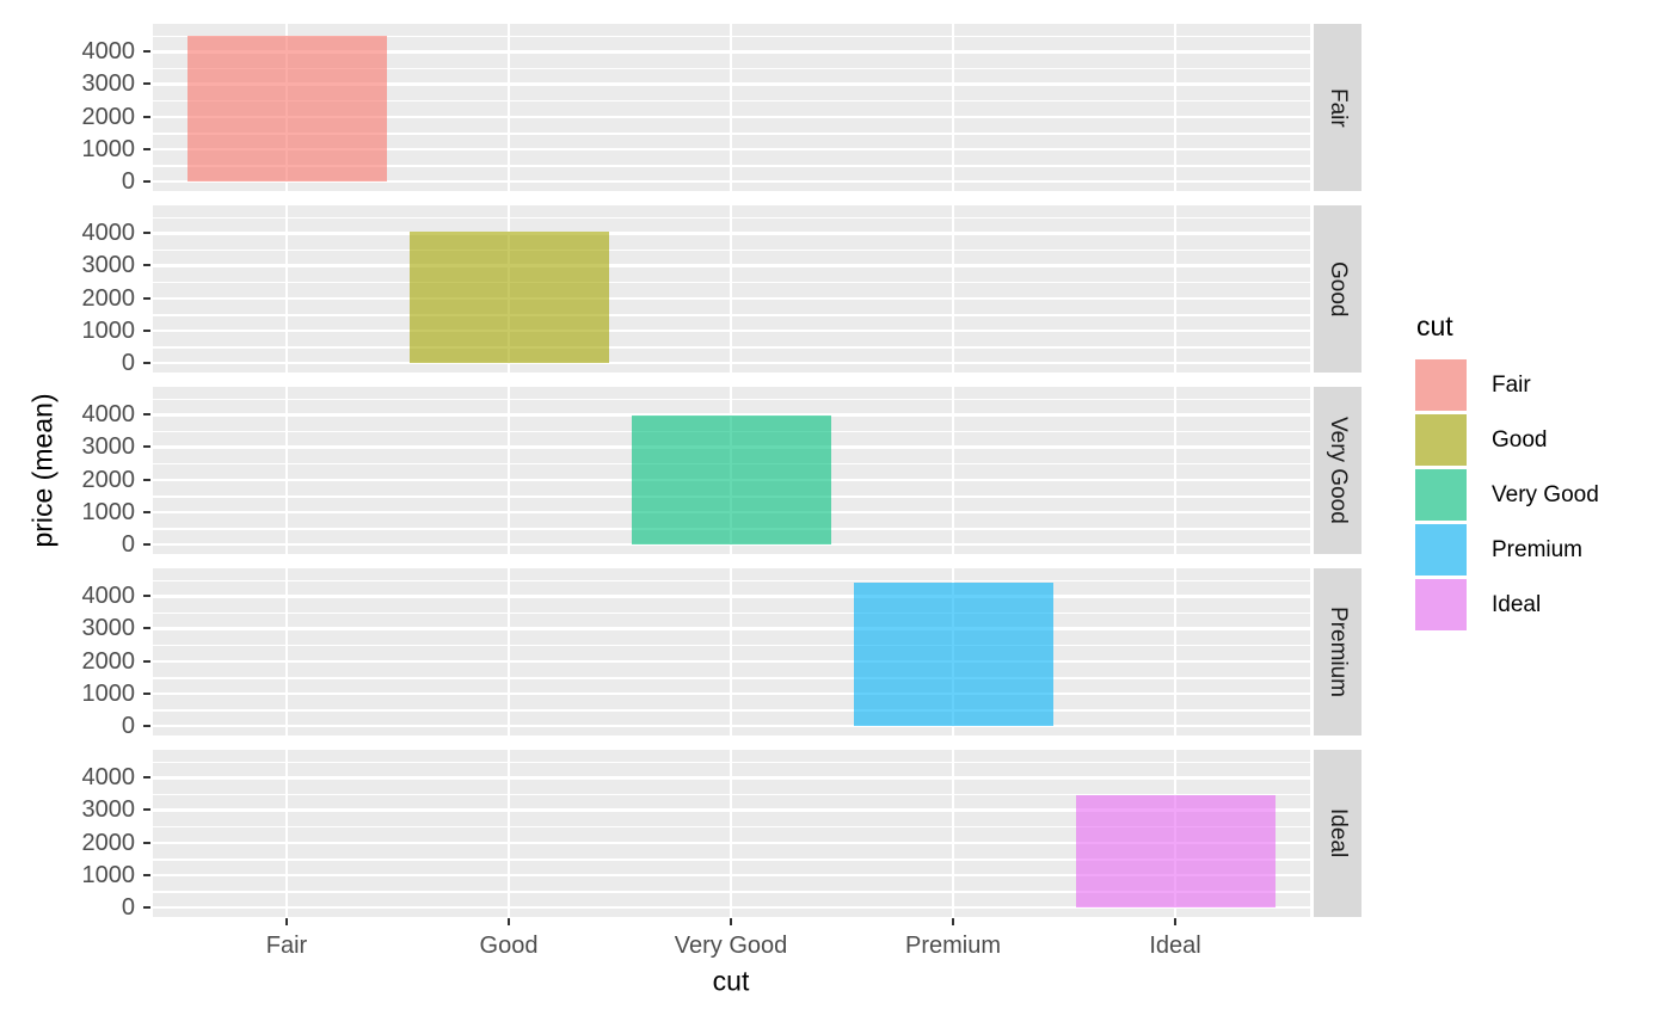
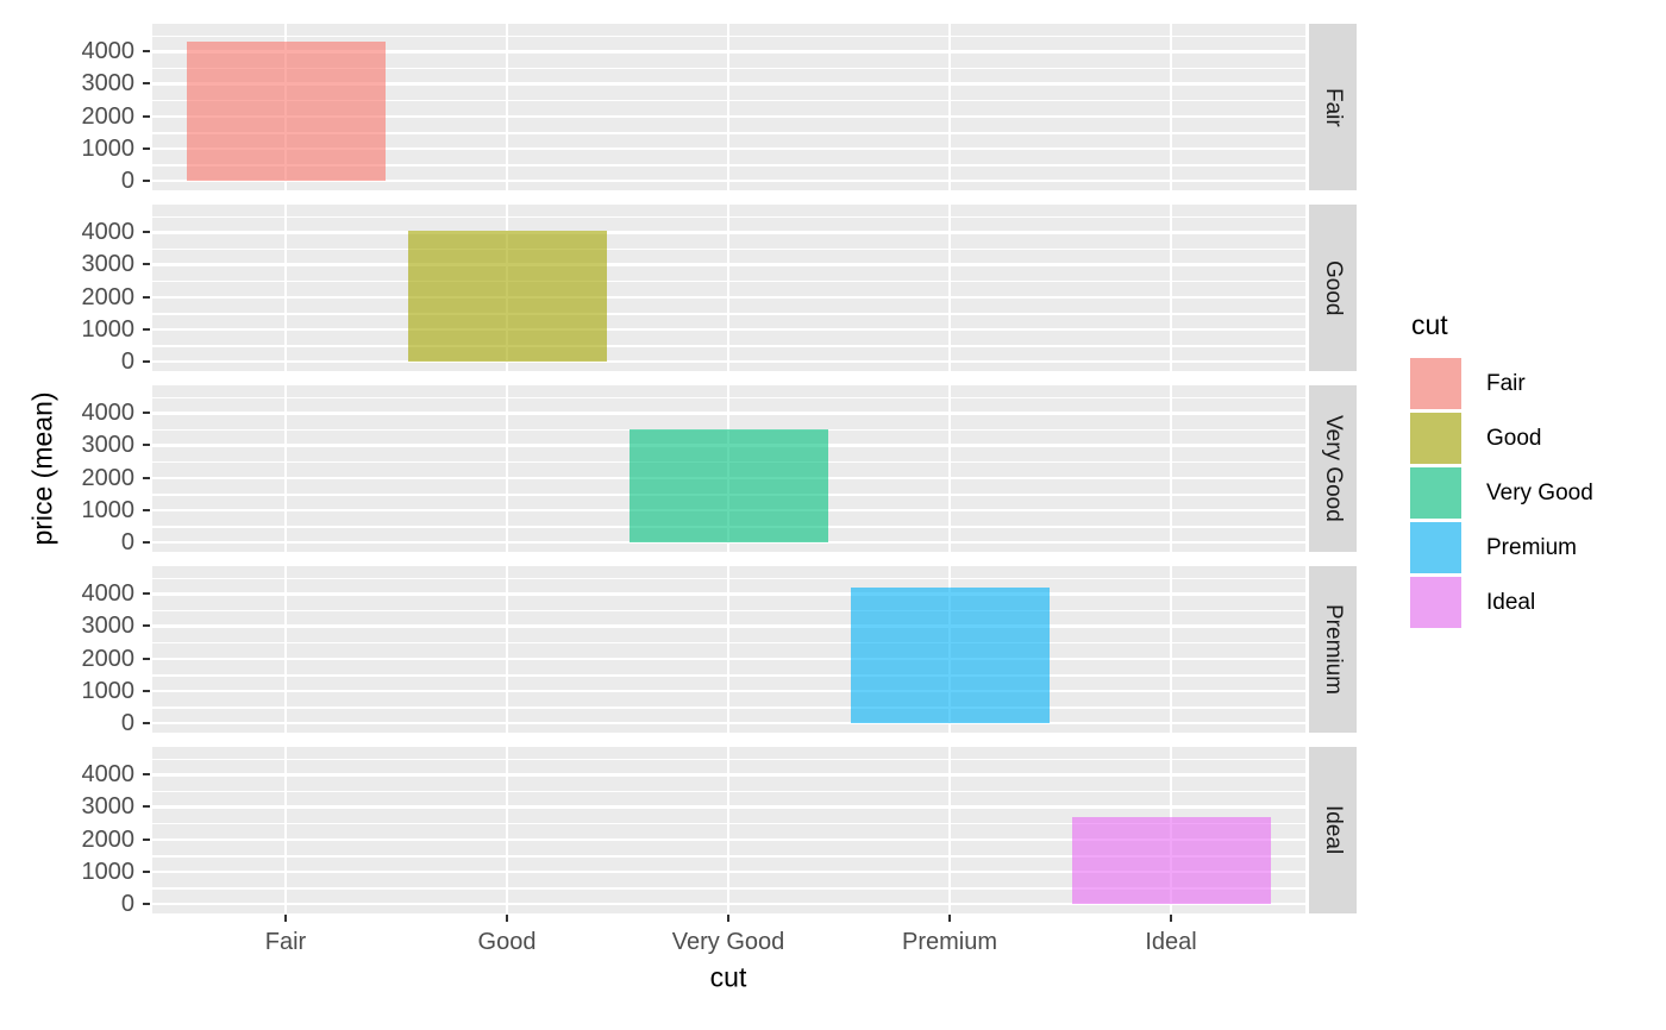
Fair: 4500 -> 4300
Very Good: 4000 -> 3500
Premium: 4400 -> 4200
Ideal: 3500 -> 2700
